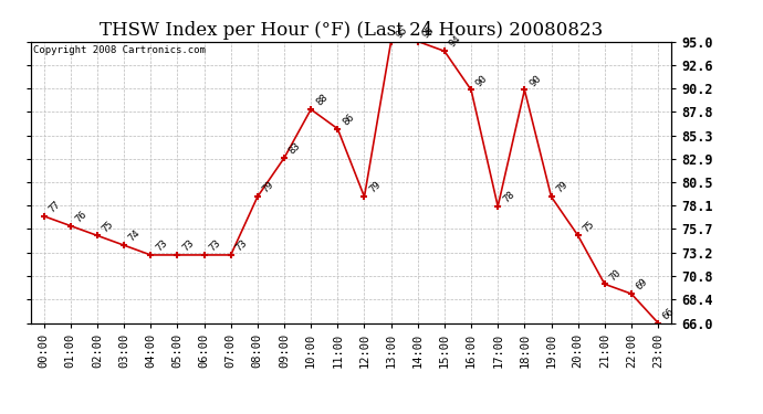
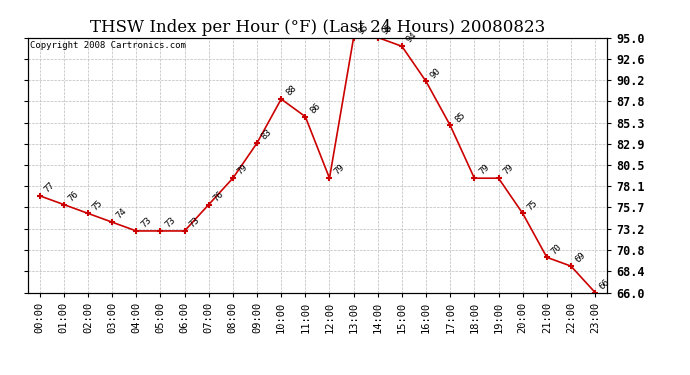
07:00: 73 -> 76
17:00: 78 -> 85
18:00: 90 -> 79
